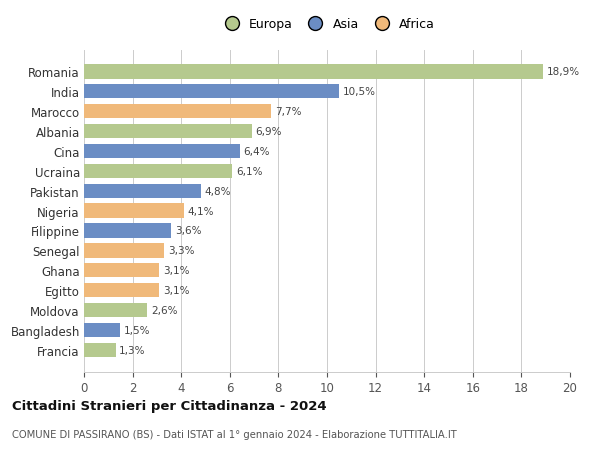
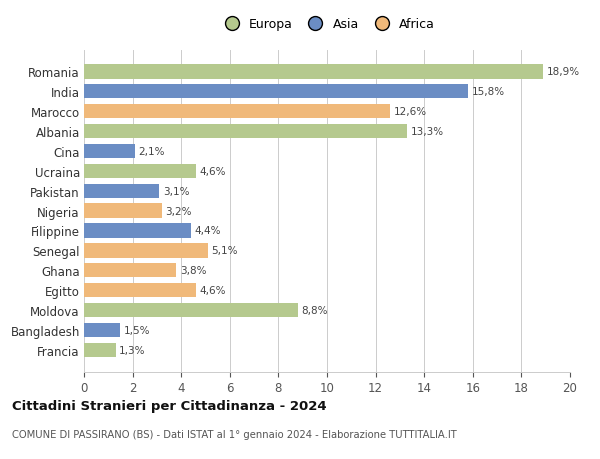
India: 10,5% -> 15,8%
Marocco: 7,7% -> 12,6%
Albania: 6,9% -> 13,3%
Cina: 6,4% -> 2,1%
Ucraina: 6,1% -> 4,6%
Pakistan: 4,8% -> 3,1%
Nigeria: 4,1% -> 3,2%
Filippine: 3,6% -> 4,4%
Senegal: 3,3% -> 5,1%
Ghana: 3,1% -> 3,8%
Egitto: 3,1% -> 4,6%
Moldova: 2,6% -> 8,8%
